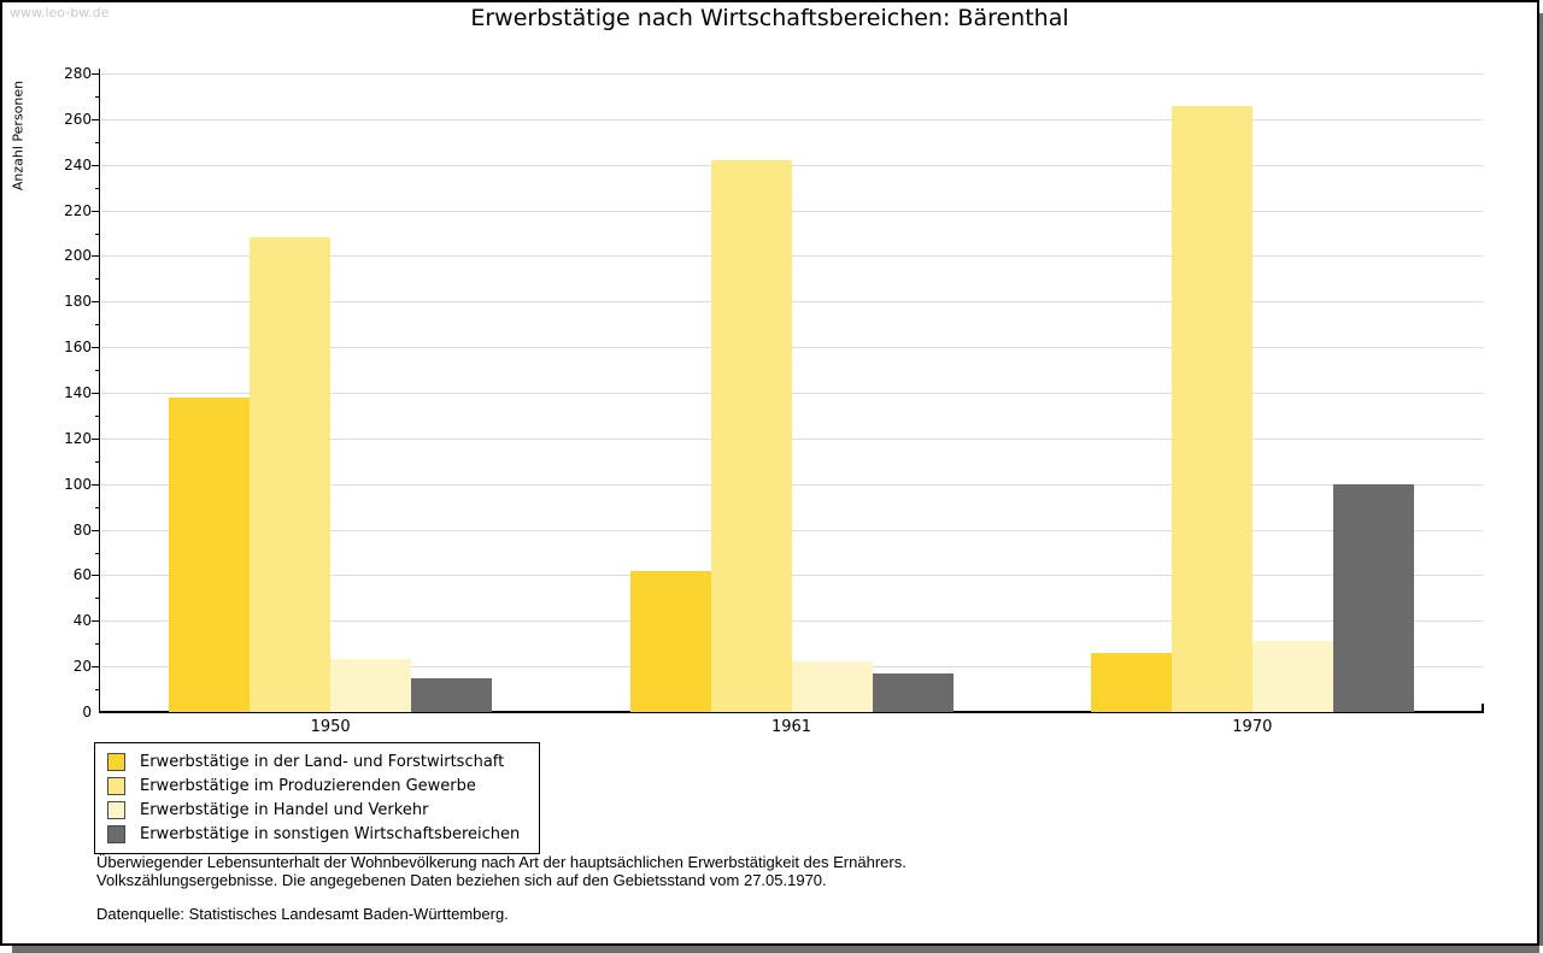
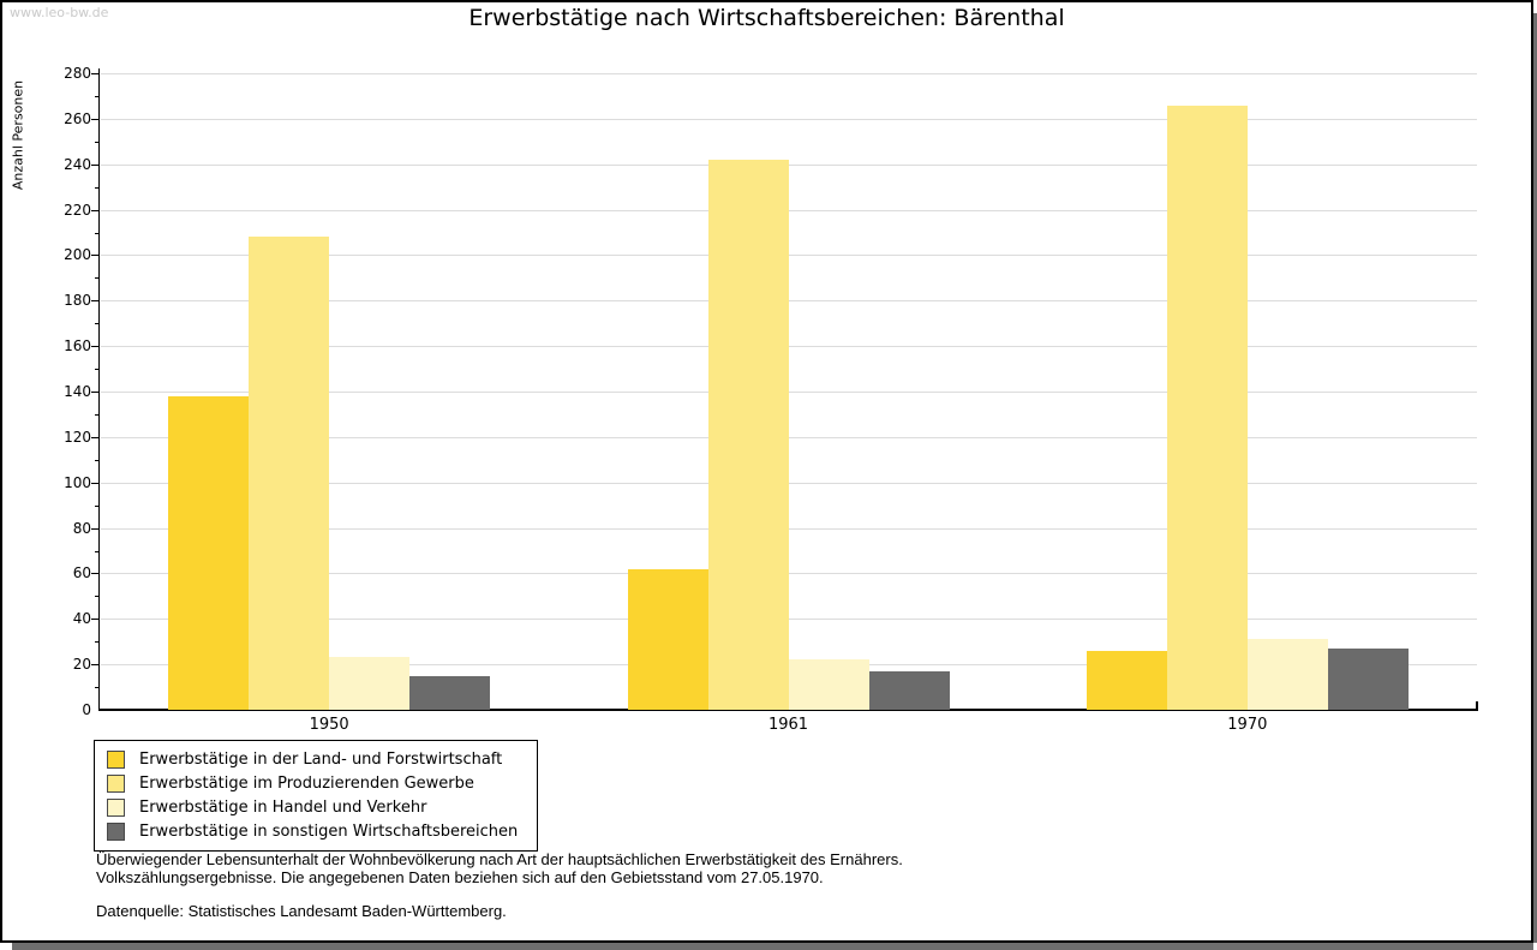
Erwerbstätige in sonstigen Wirtschaftsbereichen/1970: 100 -> 27
